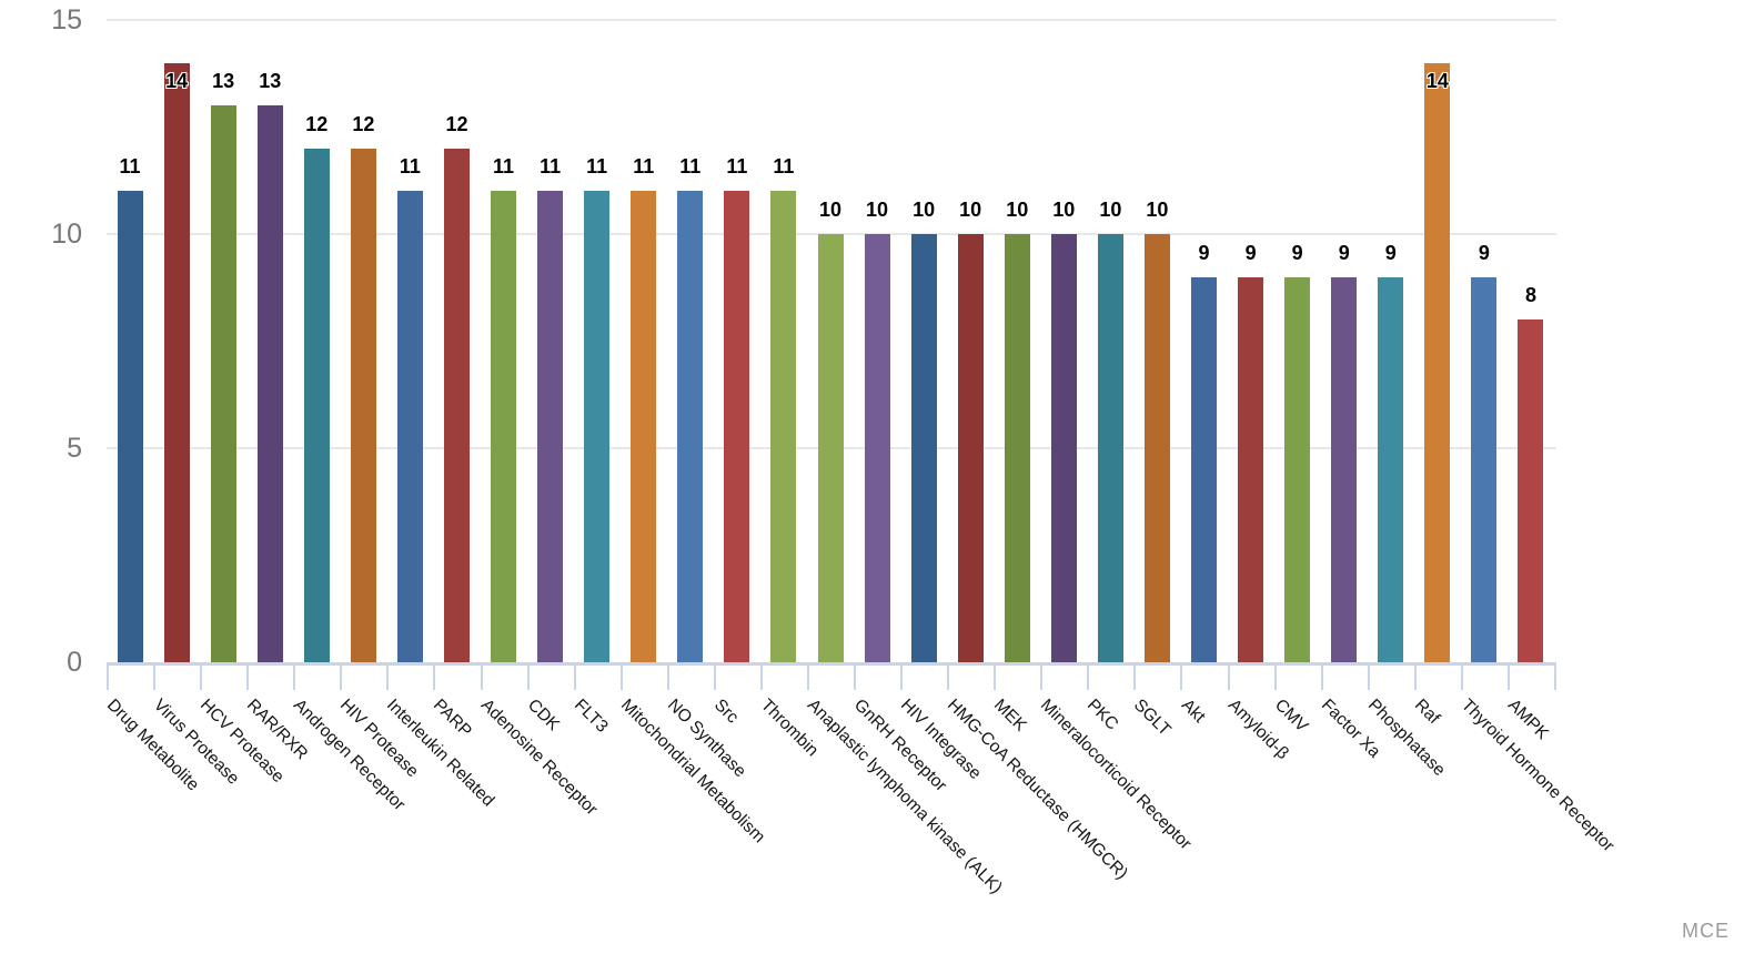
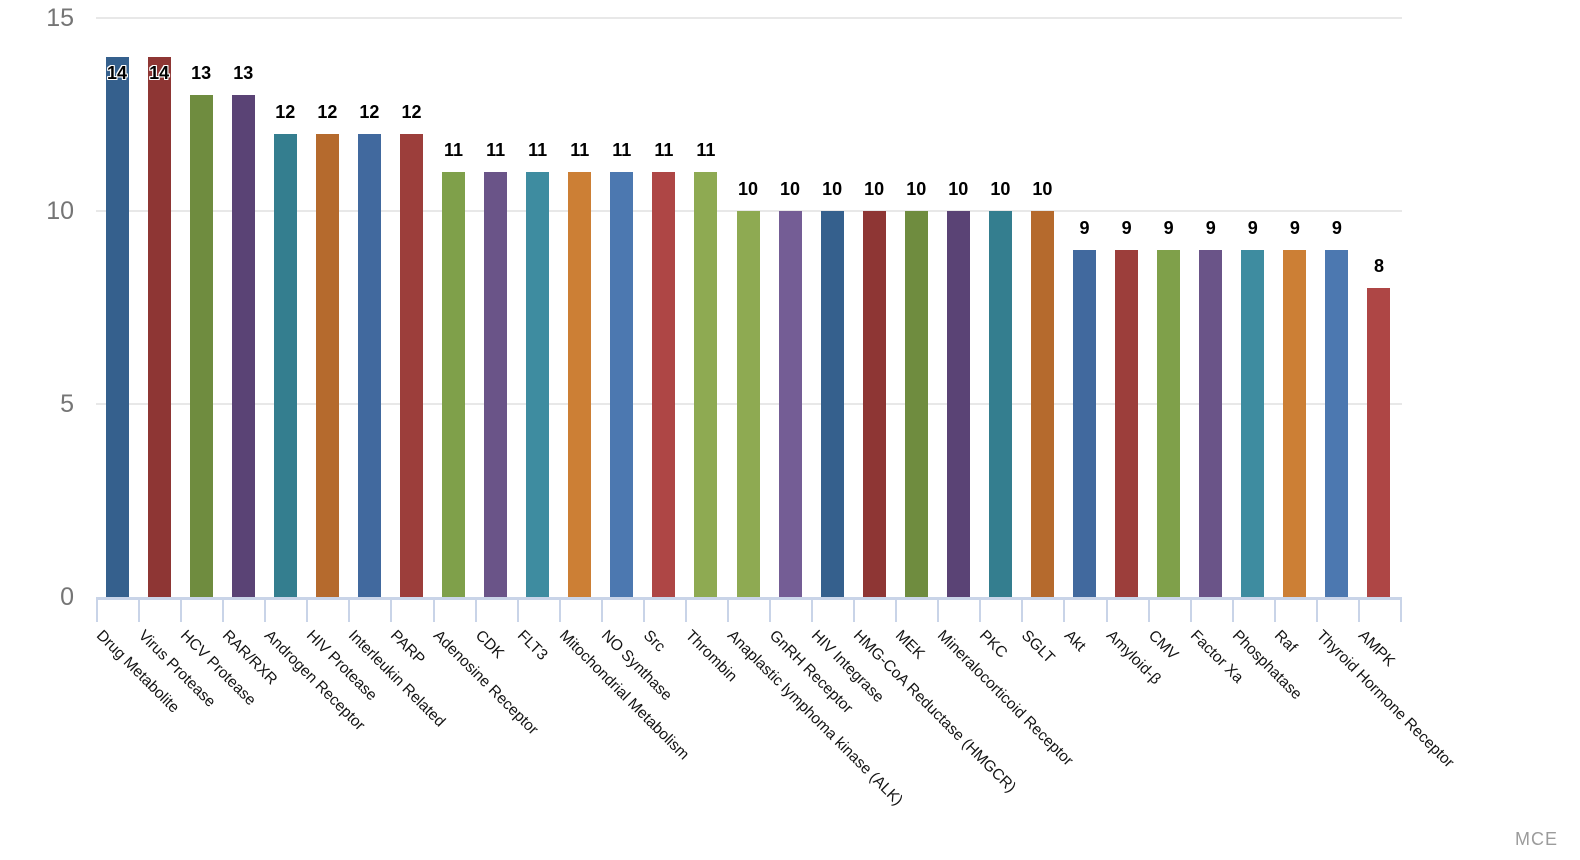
Drug Metabolite: 11 -> 14
Interleukin Related: 11 -> 12
Raf: 14 -> 9
